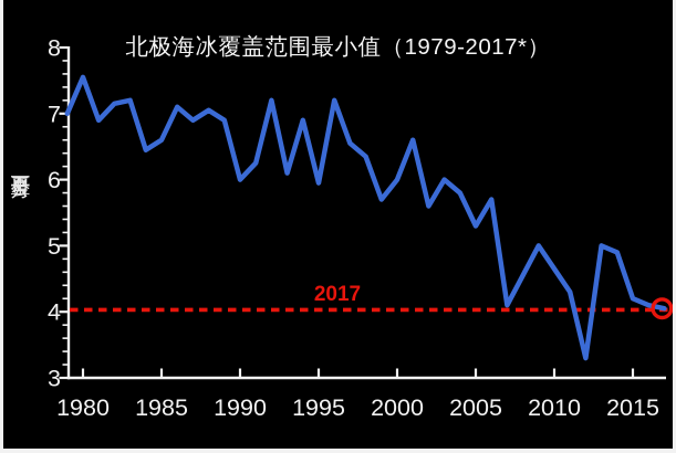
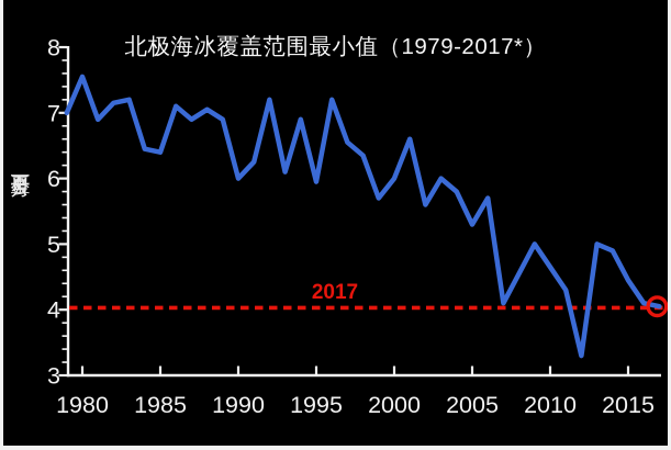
1985: 6.6 -> 6.4
2015: 4.2 -> 4.5
